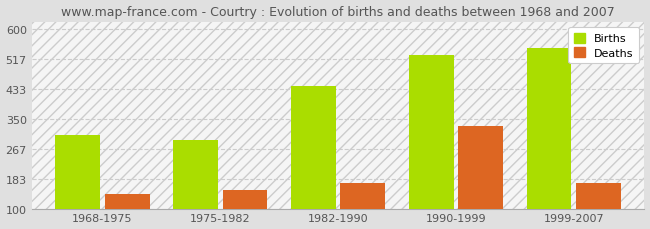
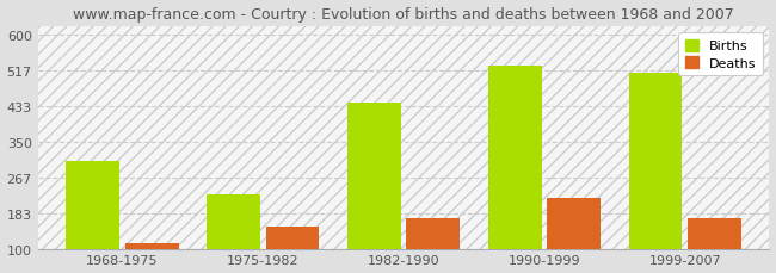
Deaths/1968-1975: 140 -> 113
Births/1975-1982: 290 -> 228
Deaths/1990-1999: 330 -> 218
Births/1999-2007: 545 -> 510
